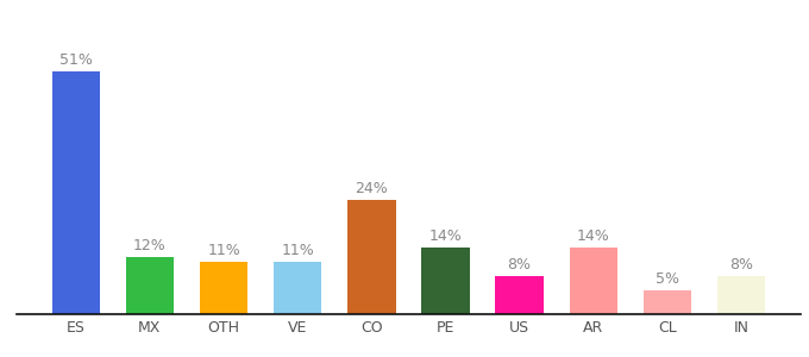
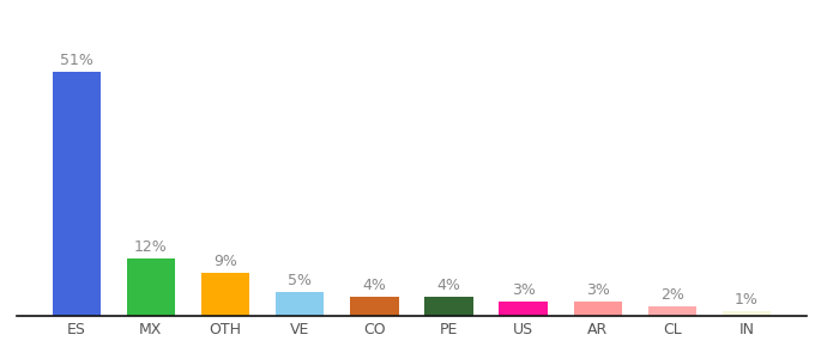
OTH: 11% -> 9%
VE: 11% -> 5%
CO: 24% -> 4%
PE: 14% -> 4%
US: 8% -> 3%
AR: 14% -> 3%
CL: 5% -> 2%
IN: 8% -> 1%
